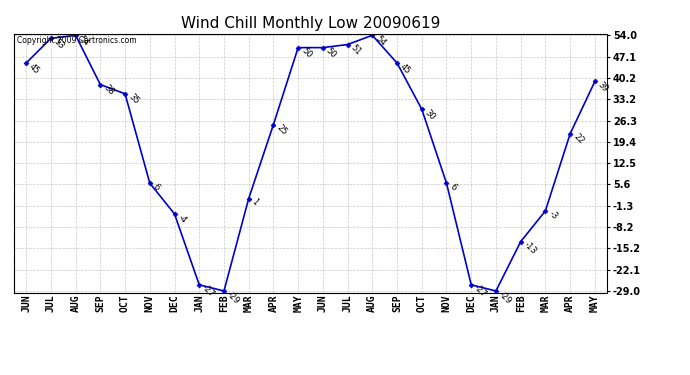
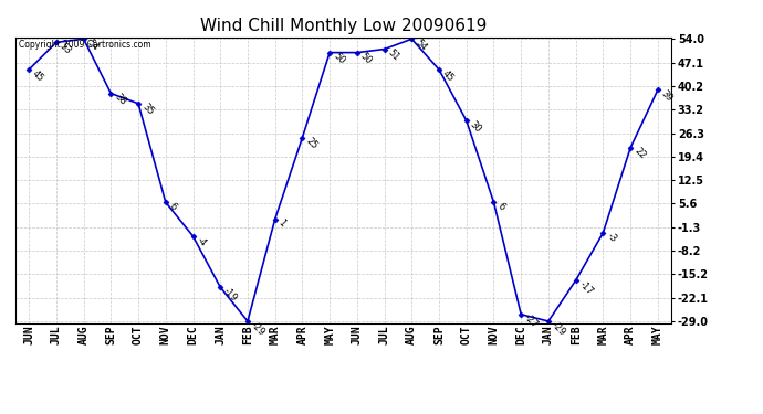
JAN: -27 -> -19
FEB: -13 -> -17
